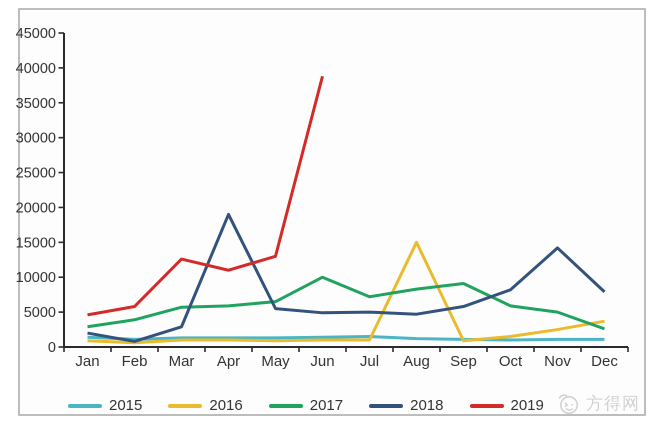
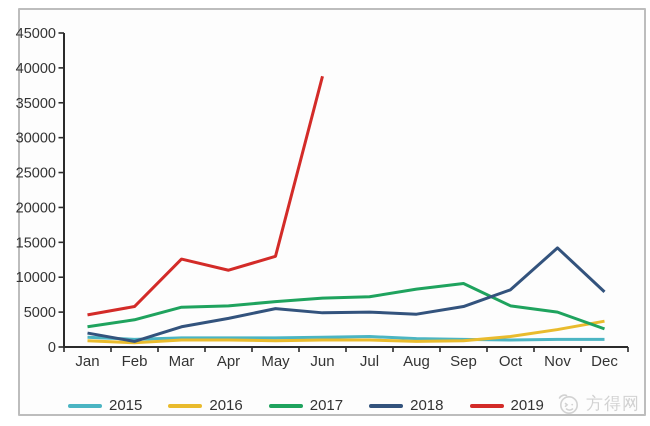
2018/Apr: 19000 -> 4000
2017/Jun: 10000 -> 7000
2016/Aug: 15000 -> 1000
